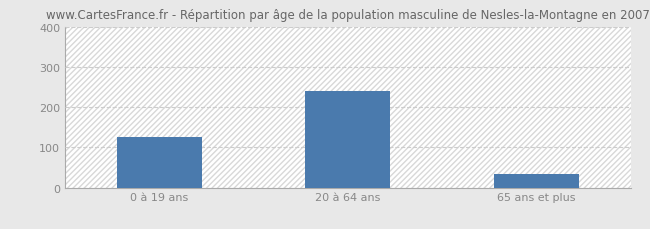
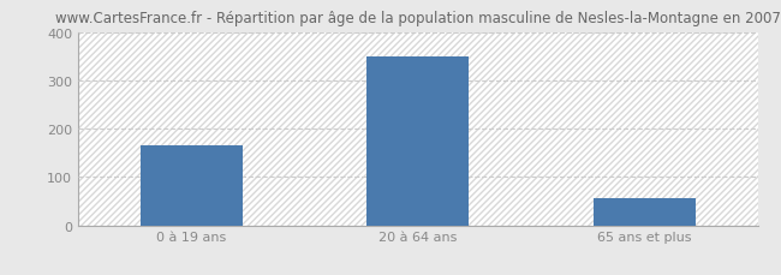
0 à 19 ans: 125 -> 165
20 à 64 ans: 240 -> 350
65 ans et plus: 35 -> 55
